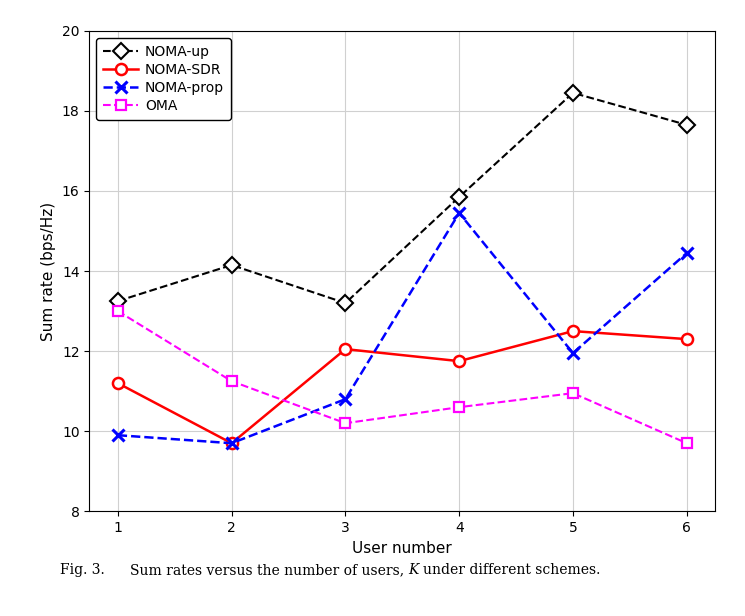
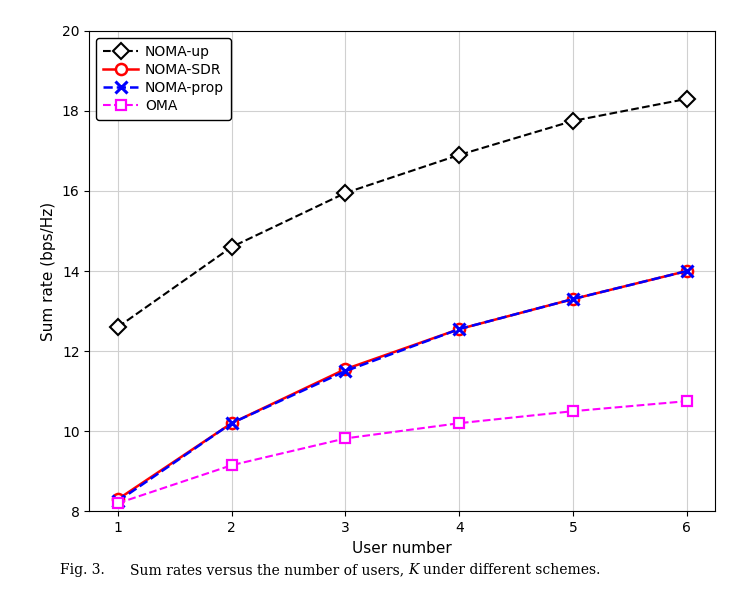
NOMA-up/1: 13.25 -> 12.60
NOMA-SDR/1: 11.20 -> 8.30
NOMA-prop/1: 9.90 -> 8.25
OMA/1: 13.00 -> 8.20
NOMA-up/2: 14.15 -> 14.60
NOMA-SDR/2: 9.70 -> 10.20
NOMA-prop/2: 9.70 -> 10.20
OMA/2: 11.25 -> 9.15
NOMA-up/3: 13.20 -> 15.95
NOMA-SDR/3: 12.05 -> 11.55
NOMA-prop/3: 10.80 -> 11.50
OMA/3: 10.20 -> 9.82
NOMA-up/4: 15.85 -> 16.90
NOMA-SDR/4: 11.75 -> 12.55
NOMA-prop/4: 15.45 -> 12.55
OMA/4: 10.60 -> 10.20
NOMA-up/5: 18.45 -> 17.75
NOMA-SDR/5: 12.50 -> 13.30
NOMA-prop/5: 11.95 -> 13.30
OMA/5: 10.95 -> 10.50
NOMA-up/6: 17.65 -> 18.30
NOMA-SDR/6: 12.30 -> 14.00
NOMA-prop/6: 14.45 -> 14.00
OMA/6: 9.70 -> 10.75
